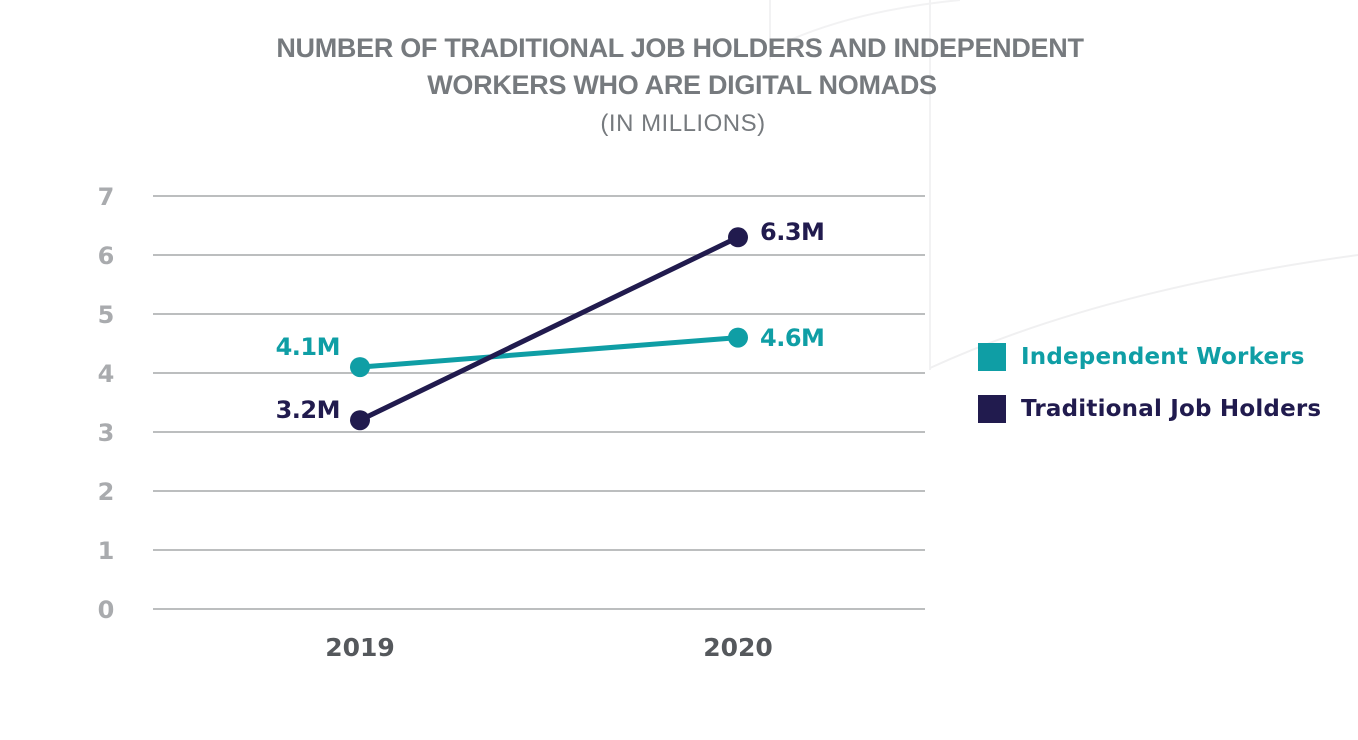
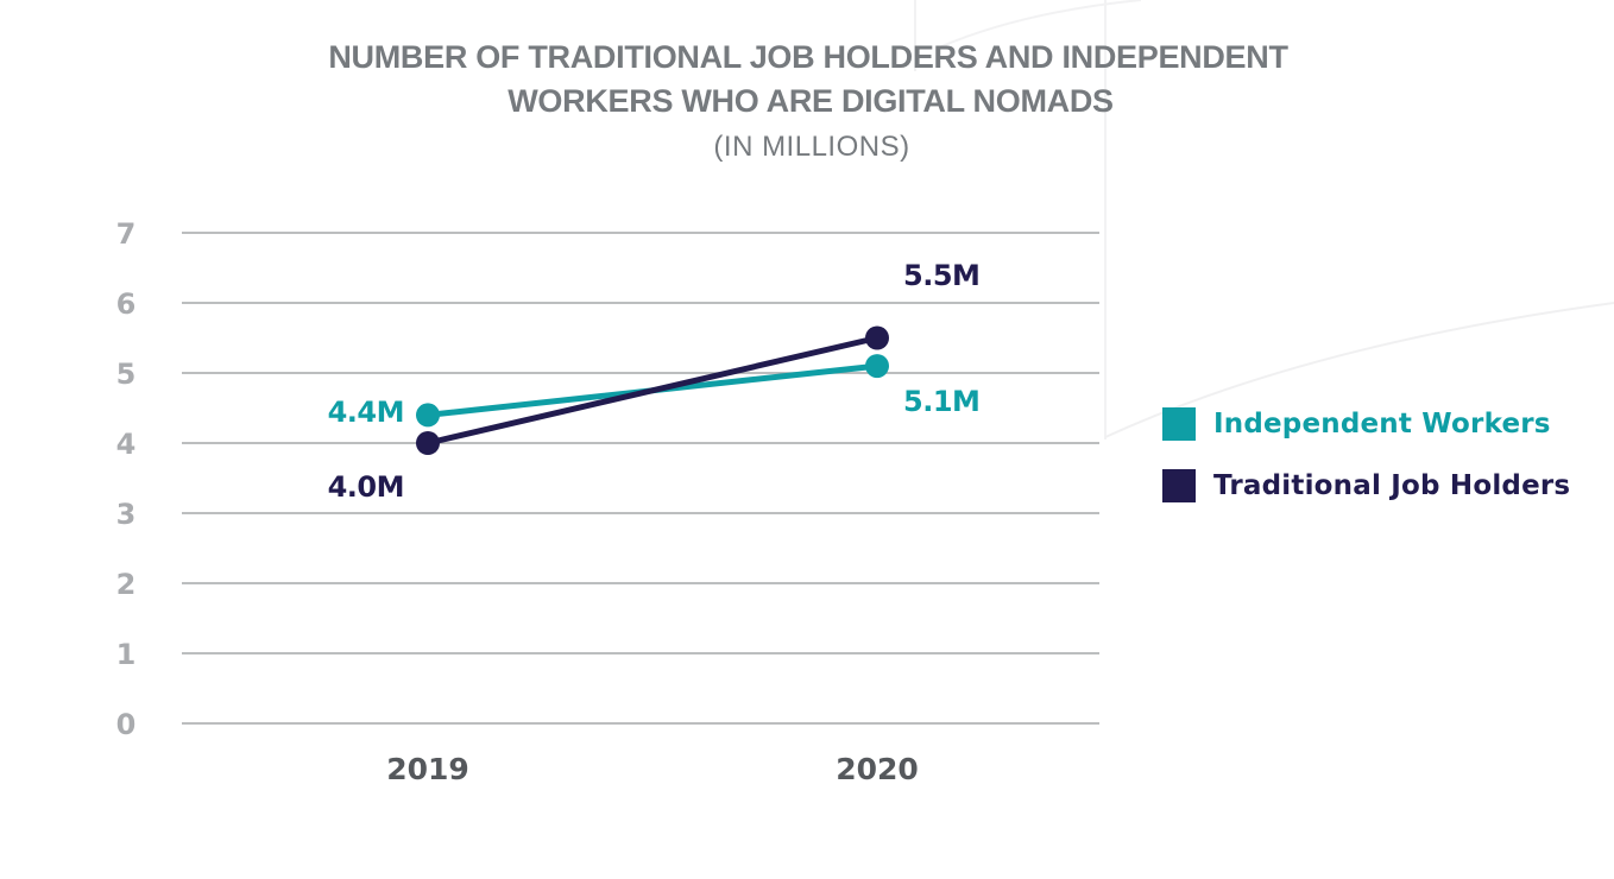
Independent Workers/2019: 4.1M -> 4.4M
Traditional Job Holders/2019: 3.2M -> 4.0M
Independent Workers/2020: 4.6M -> 5.1M
Traditional Job Holders/2020: 6.3M -> 5.5M
